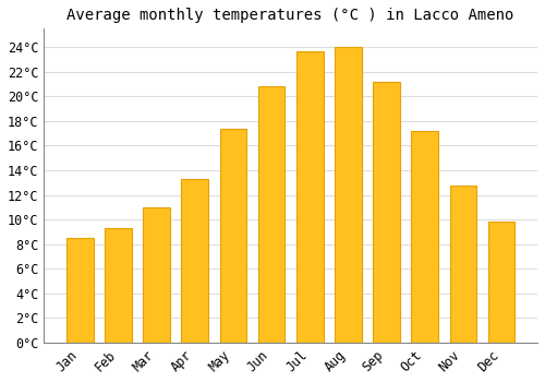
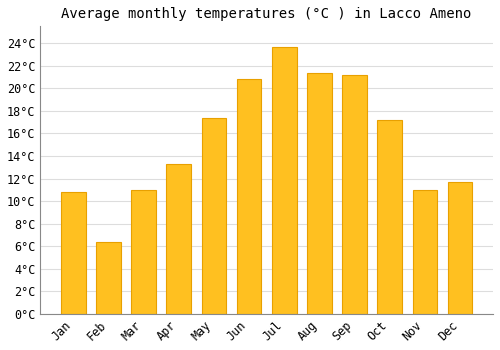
Jan: 8.5°C -> 10.8°C
Feb: 9.3°C -> 6.4°C
Aug: 24.0°C -> 21.4°C
Nov: 12.8°C -> 11.0°C
Dec: 9.8°C -> 11.7°C
